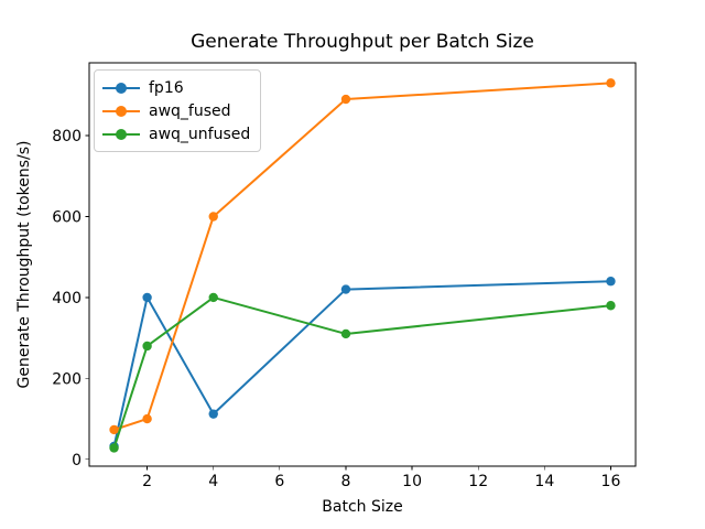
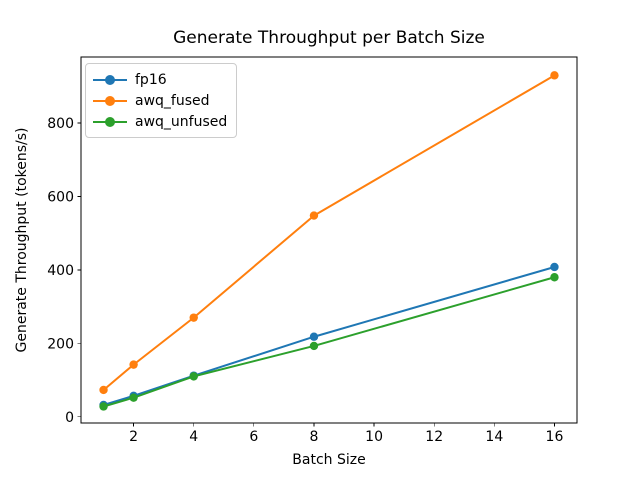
fp16/2: 400 -> 60
awq_fused/2: 100 -> 140
awq_unfused/2: 280 -> 50
awq_fused/4: 600 -> 270
awq_unfused/4: 400 -> 110
fp16/8: 420 -> 220
awq_fused/8: 890 -> 550
awq_unfused/8: 310 -> 190
fp16/16: 440 -> 410
